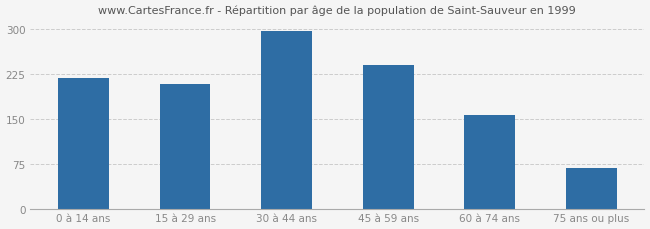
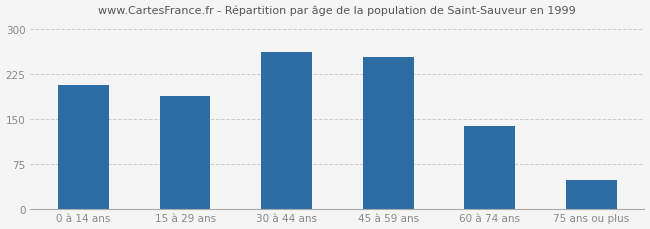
0 à 14 ans: 218 -> 206
15 à 29 ans: 208 -> 188
30 à 44 ans: 297 -> 262
45 à 59 ans: 240 -> 254
60 à 74 ans: 157 -> 138
75 ans ou plus: 68 -> 48
